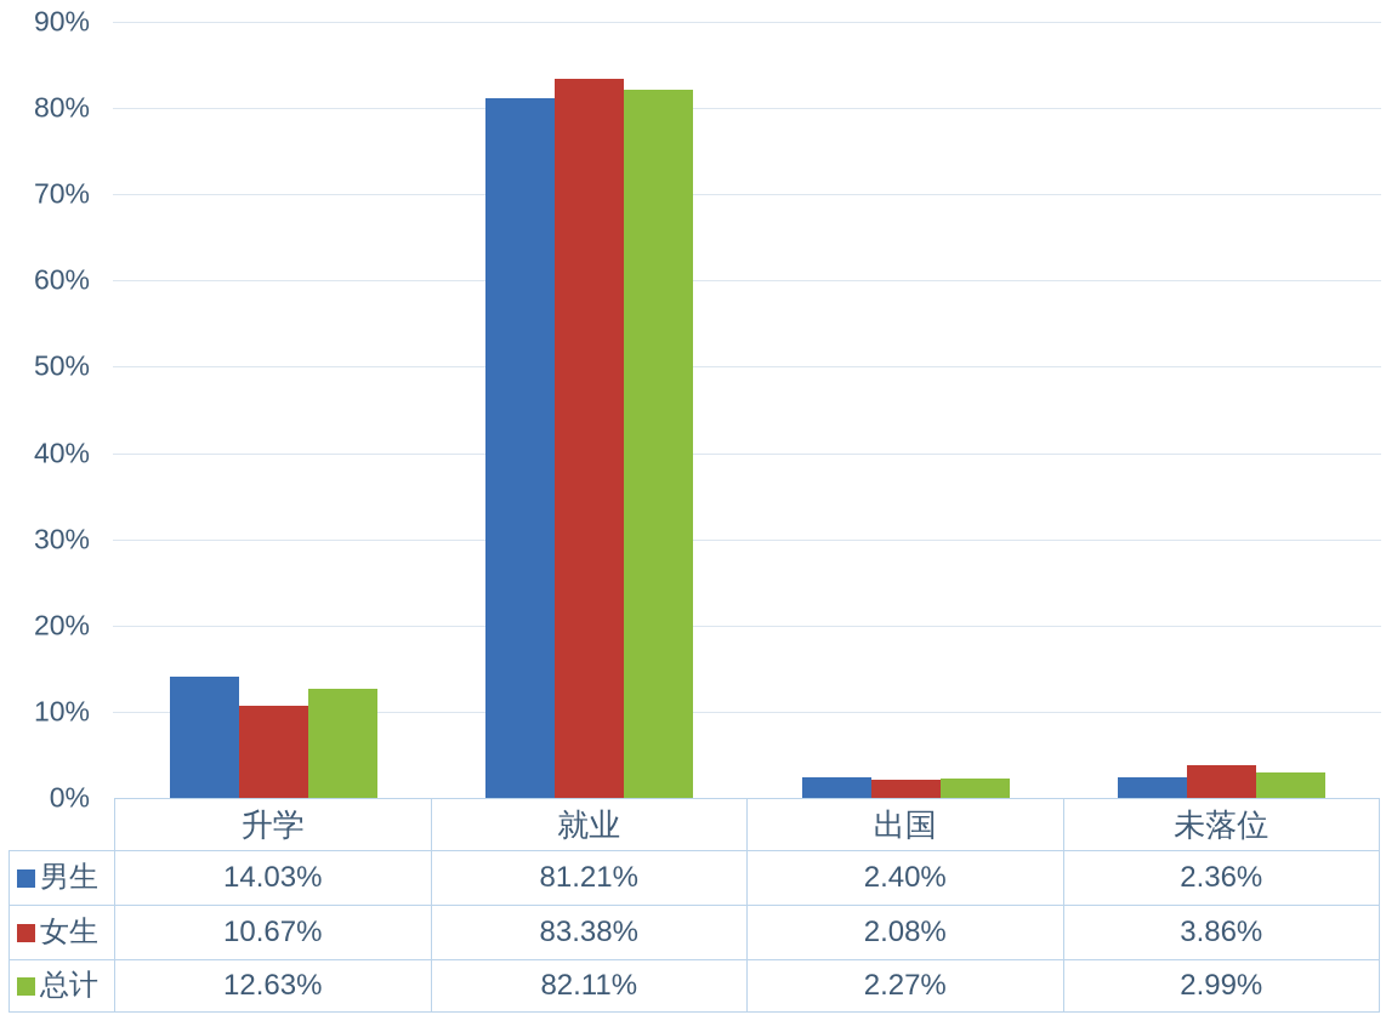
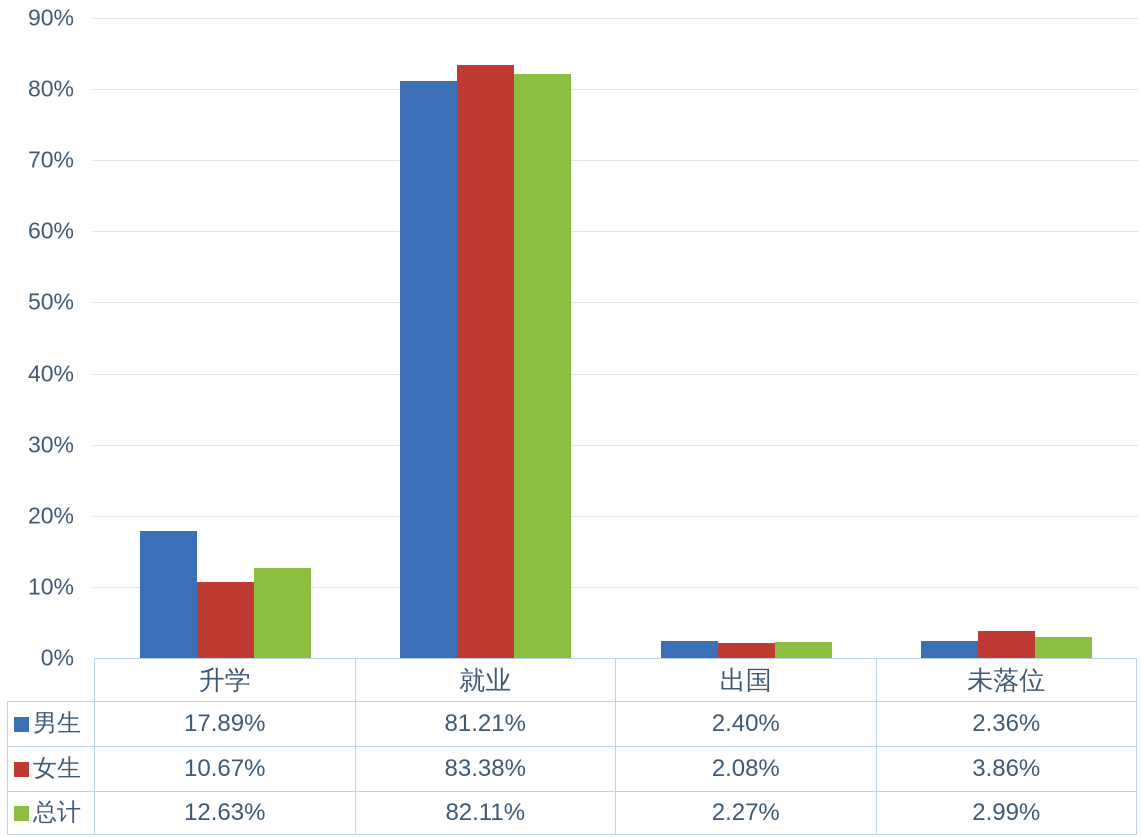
男生/升学: 14.03% -> 17.89%
